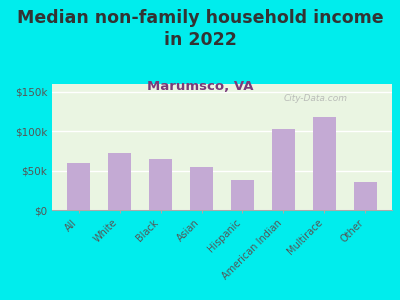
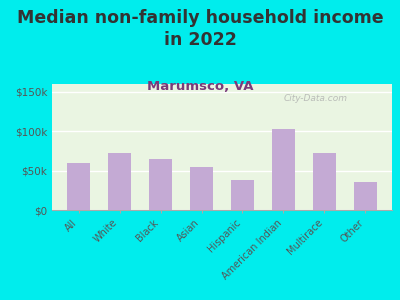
Multirace: $118k -> $73k
